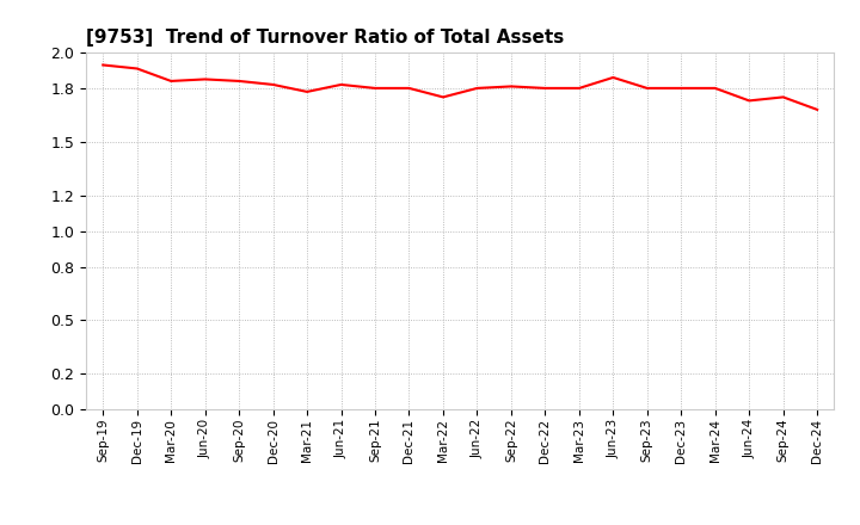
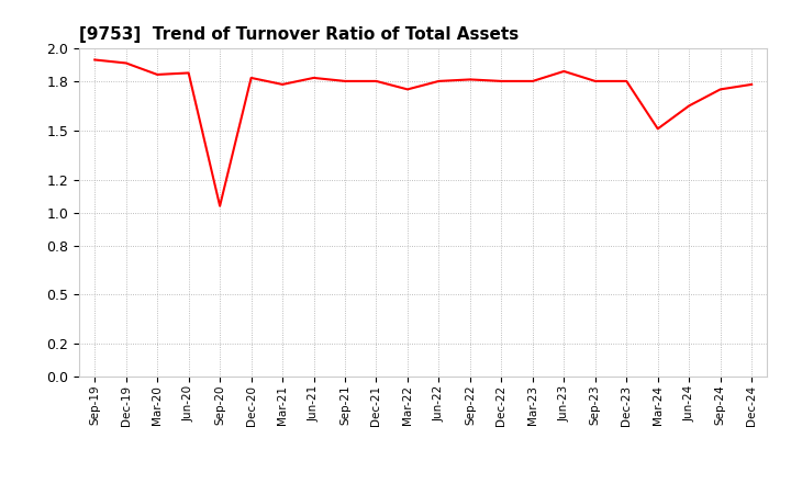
Sep-20: 1.84 -> 1.04
Mar-24: 1.80 -> 1.51
Jun-24: 1.73 -> 1.65
Dec-24: 1.68 -> 1.78
